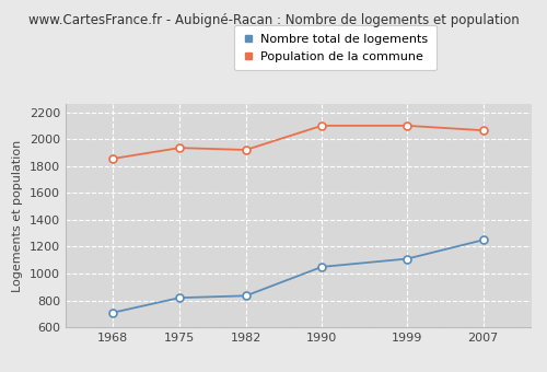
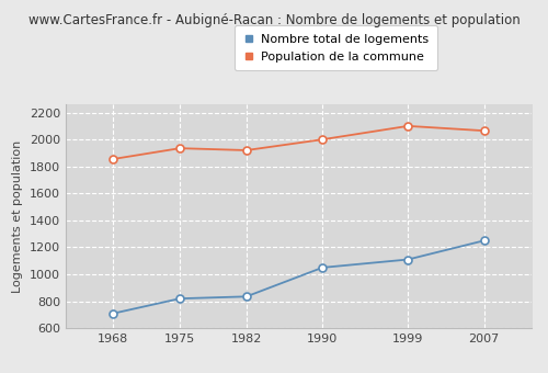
Population de la commune/1990: 2100 -> 2000
